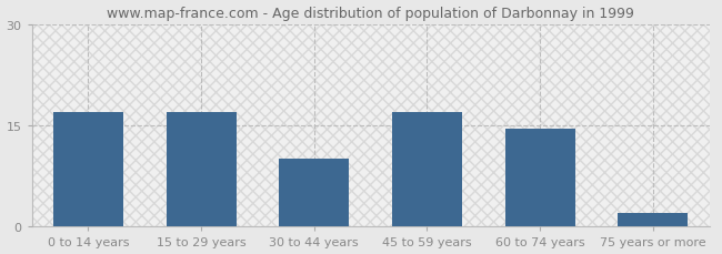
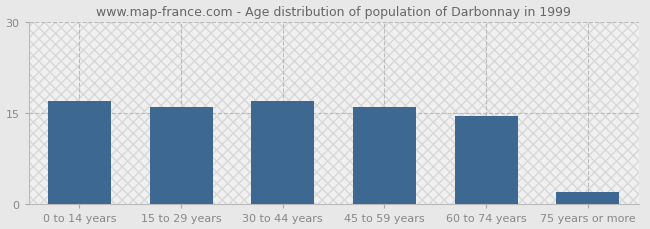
15 to 29 years: 17.0 -> 16.0
30 to 44 years: 10.0 -> 17.0
45 to 59 years: 17.0 -> 16.0
